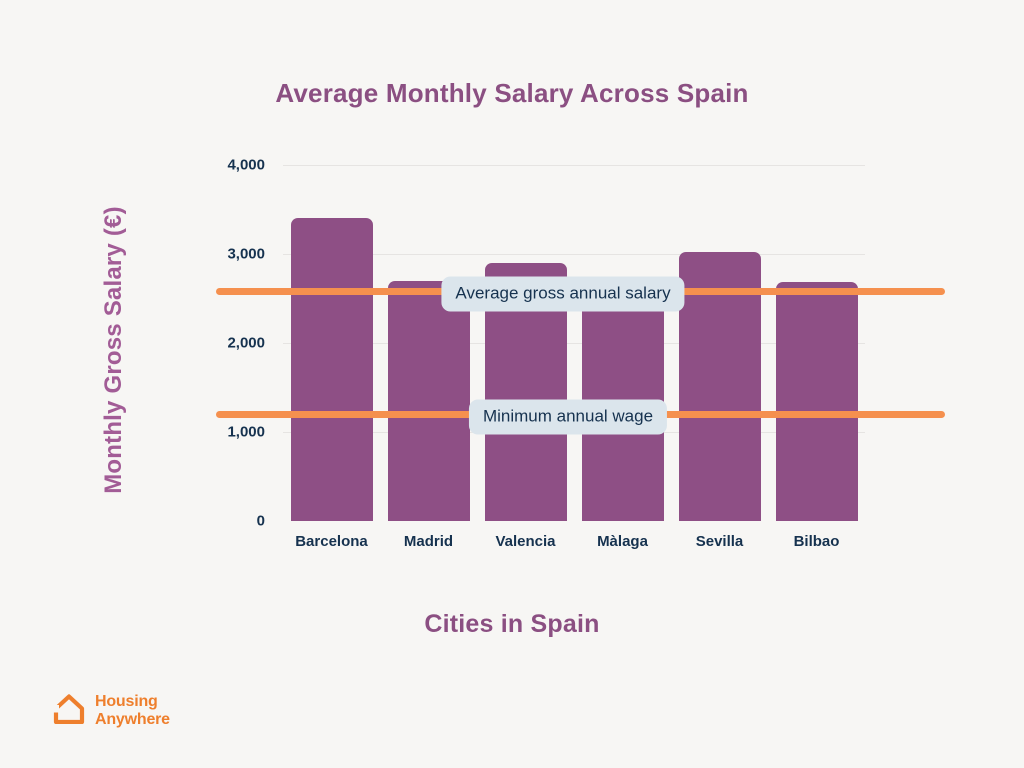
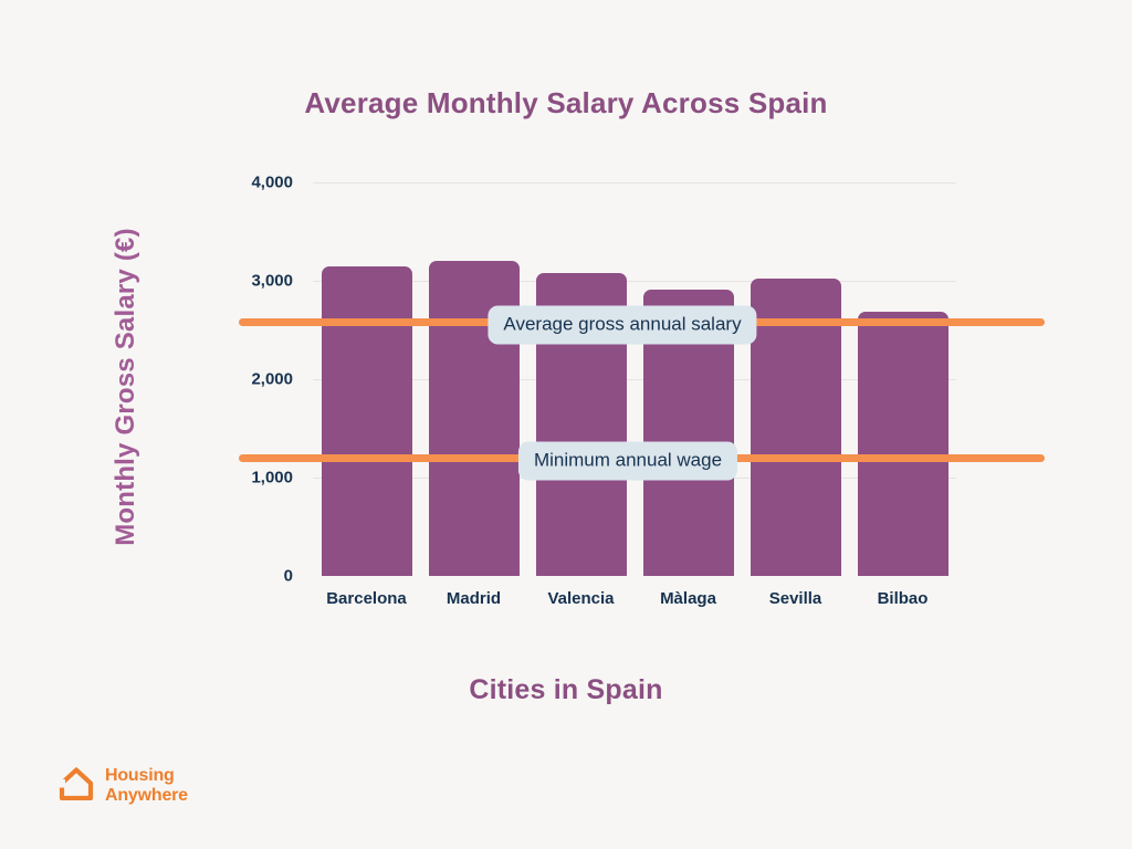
Barcelona: 3400 -> 3200
Madrid: 2700 -> 3200
Valencia: 2900 -> 3100
Màlaga: 2700 -> 2900
